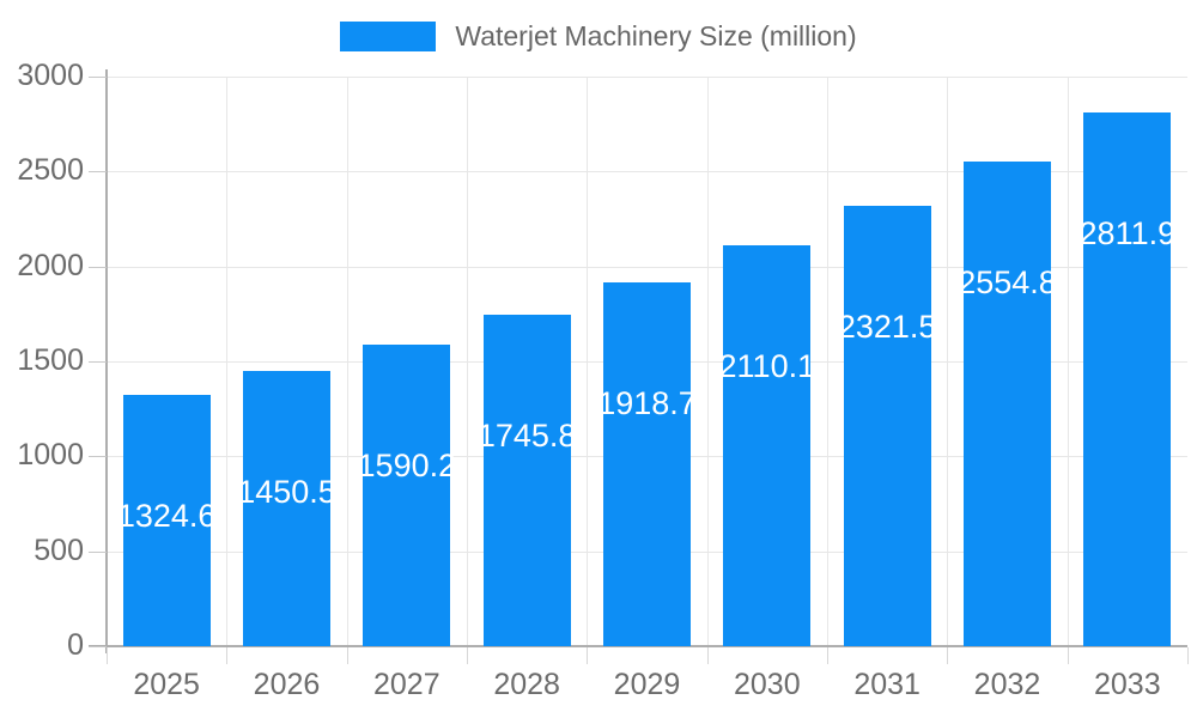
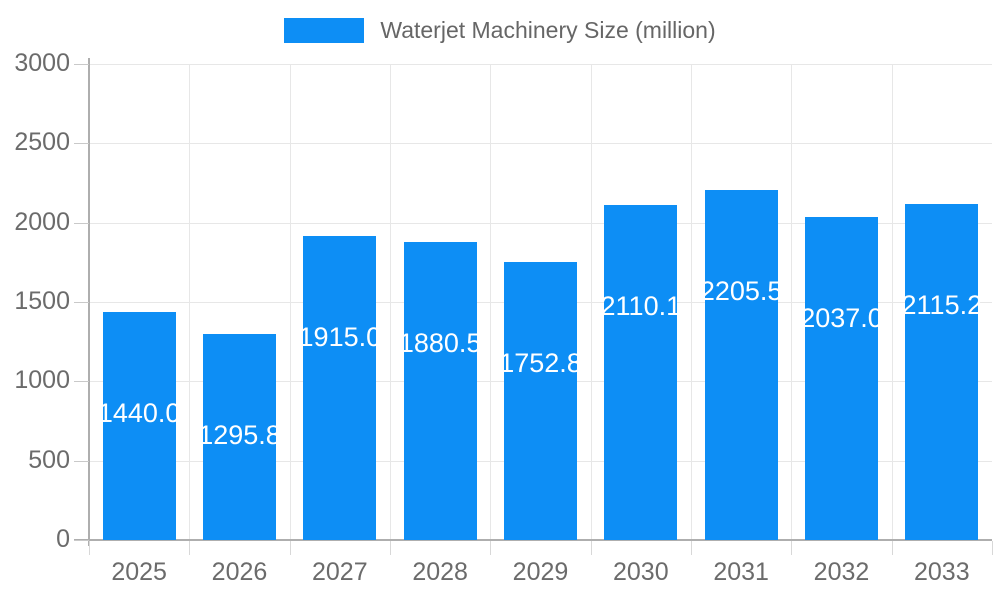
2025: 1324.6 -> 1440.0
2026: 1450.5 -> 1295.8
2027: 1590.2 -> 1915.0
2028: 1745.8 -> 1880.5
2029: 1918.7 -> 1752.8
2031: 2321.5 -> 2205.5
2032: 2554.8 -> 2037.0
2033: 2811.9 -> 2115.2
